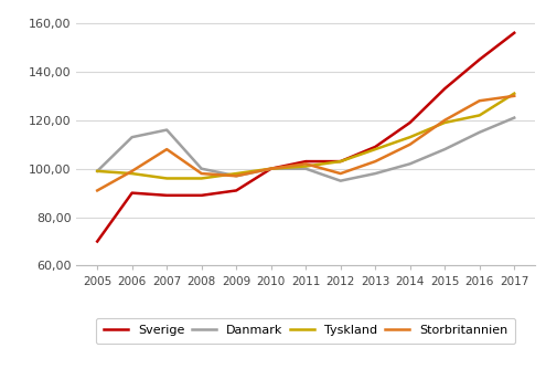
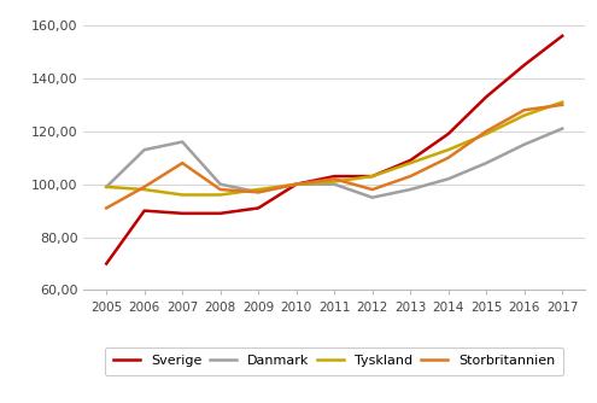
Tyskland/2016: 122 -> 126
